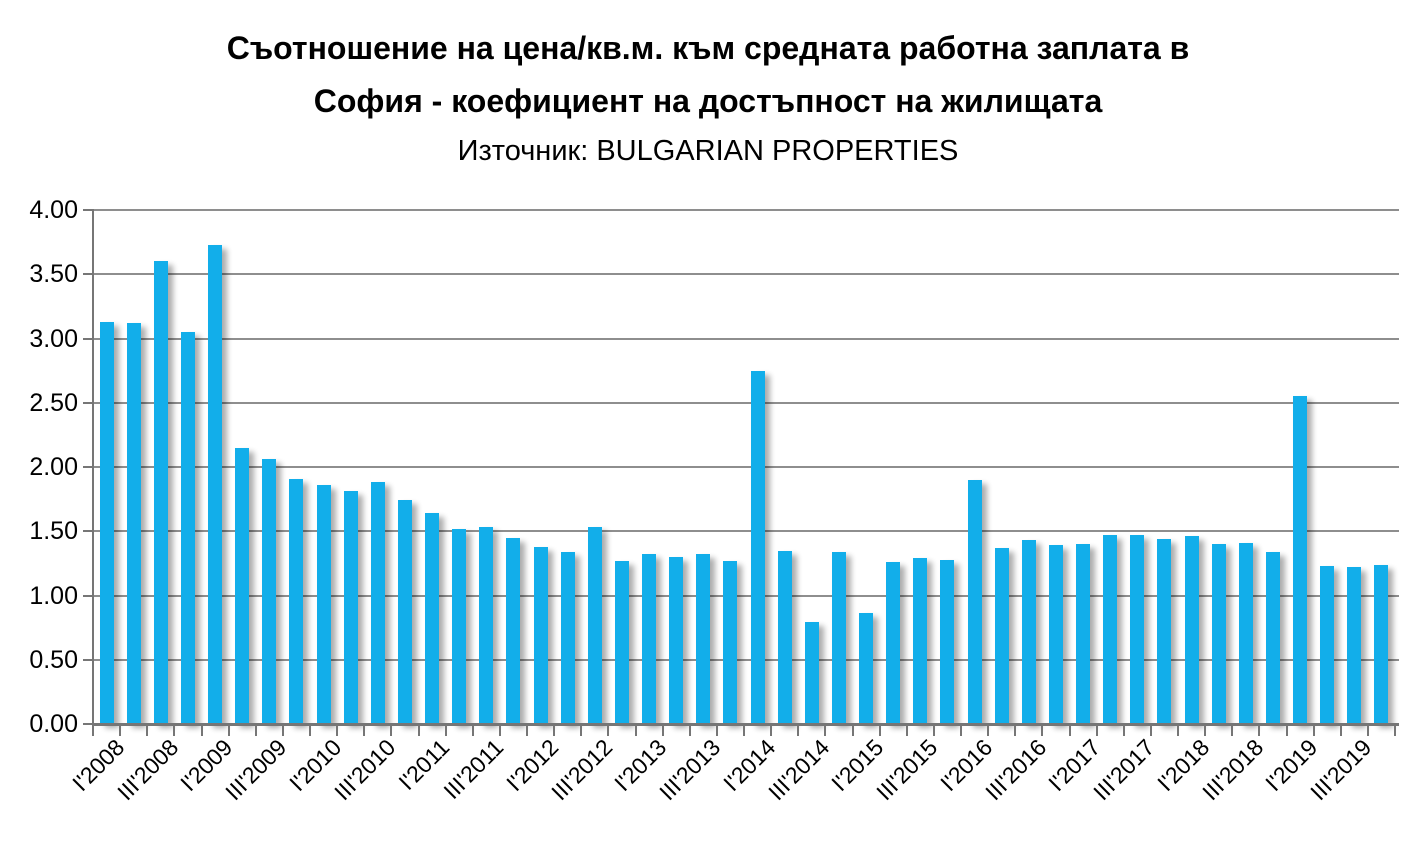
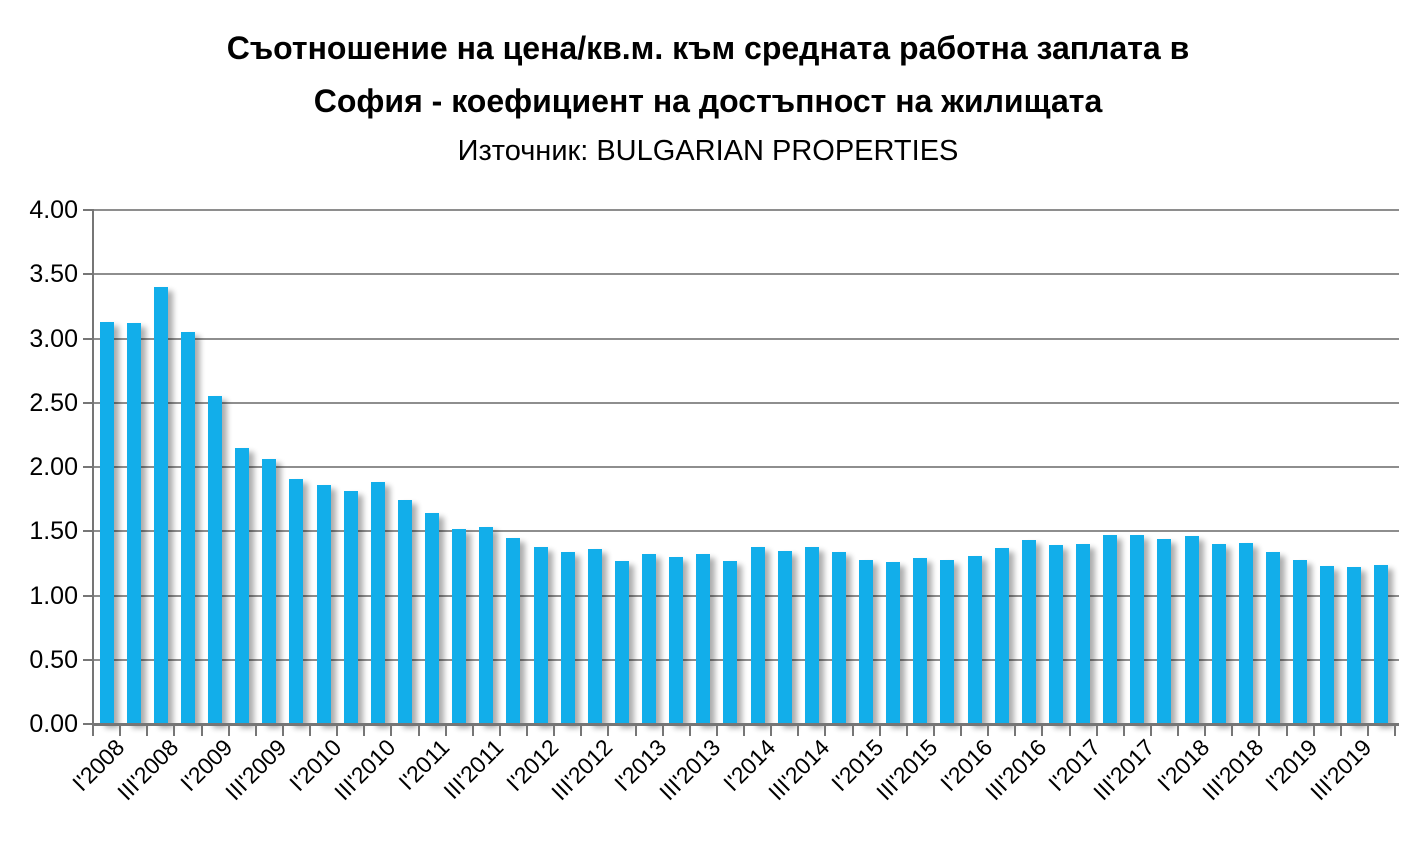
III'2008: 3.60 -> 3.40
I'2009: 3.73 -> 2.55
III'2012: 1.53 -> 1.36
I'2014: 2.75 -> 1.38
III'2014: 0.79 -> 1.38
I'2015: 0.86 -> 1.28
I'2016: 1.90 -> 1.31
I'2019: 2.55 -> 1.28
